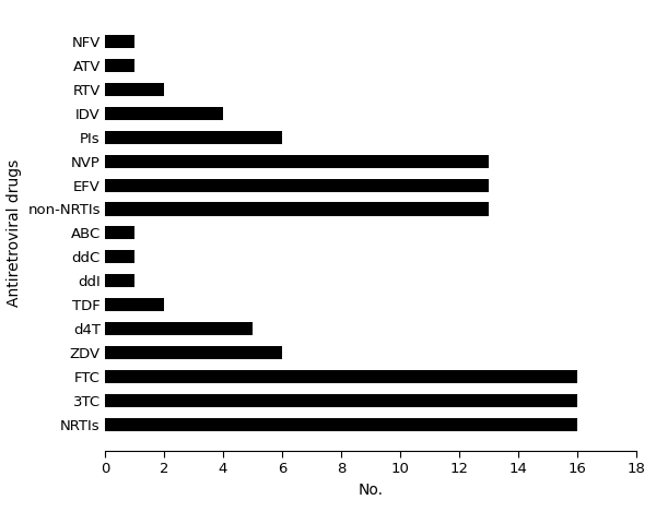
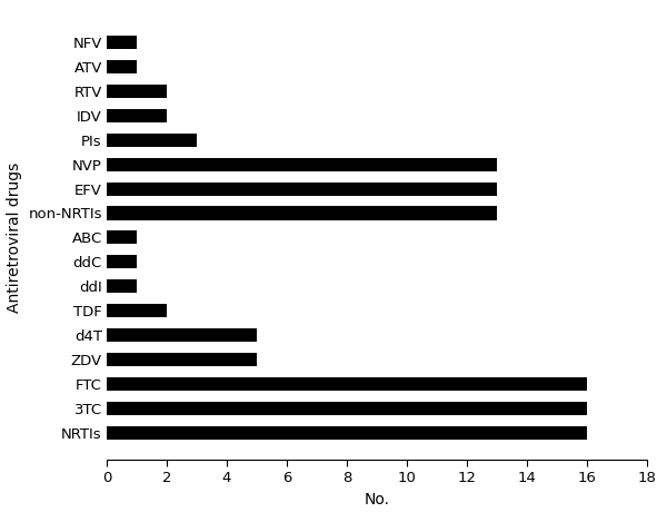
IDV: 4 -> 2
PIs: 6 -> 3
ZDV: 6 -> 5
